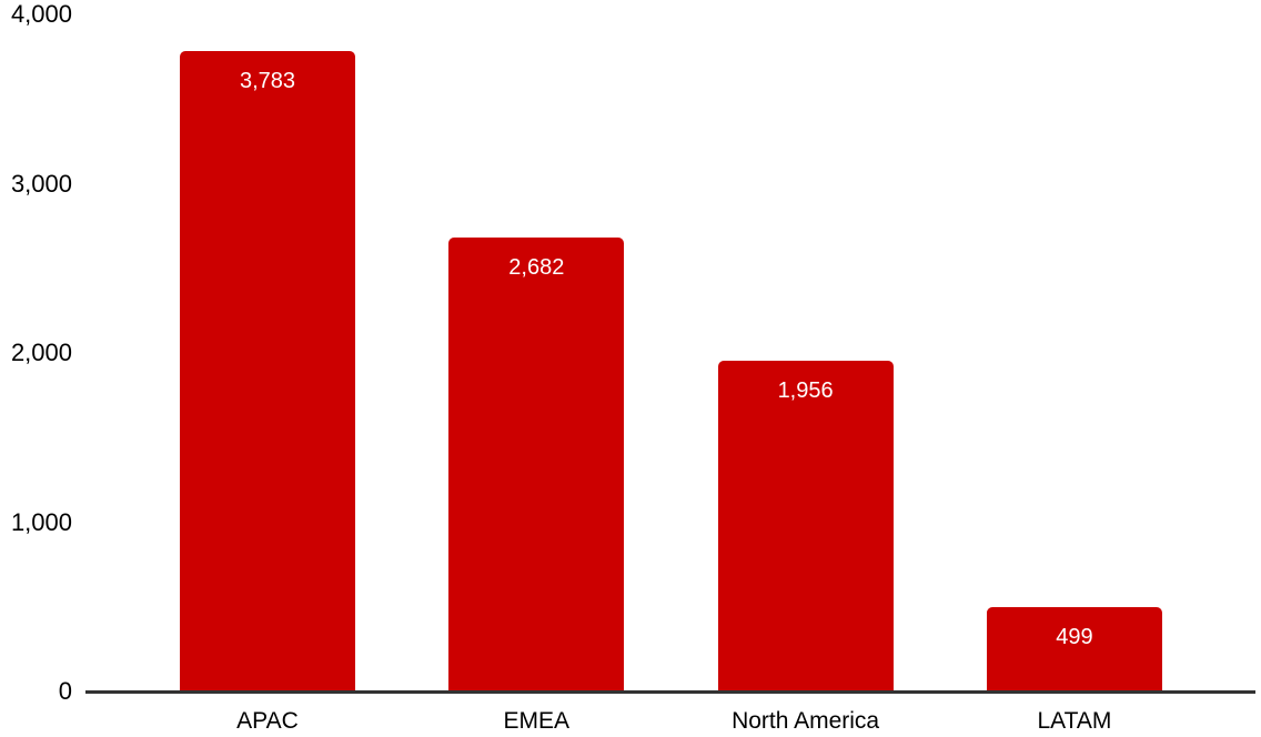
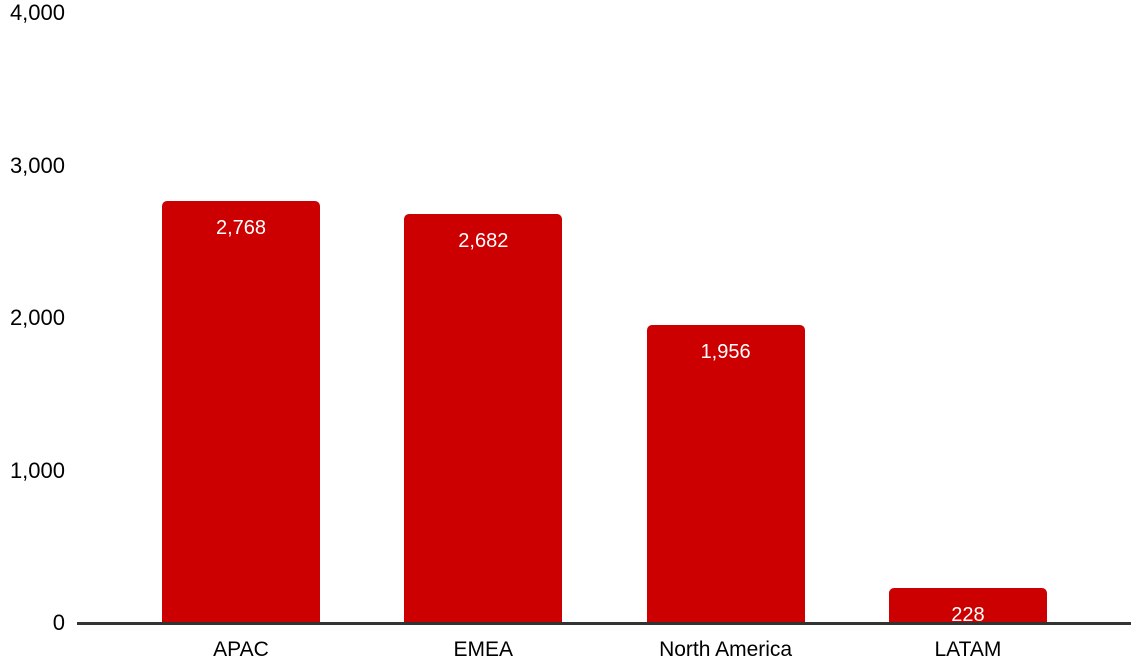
APAC: 3,783 -> 2,768
LATAM: 499 -> 228
